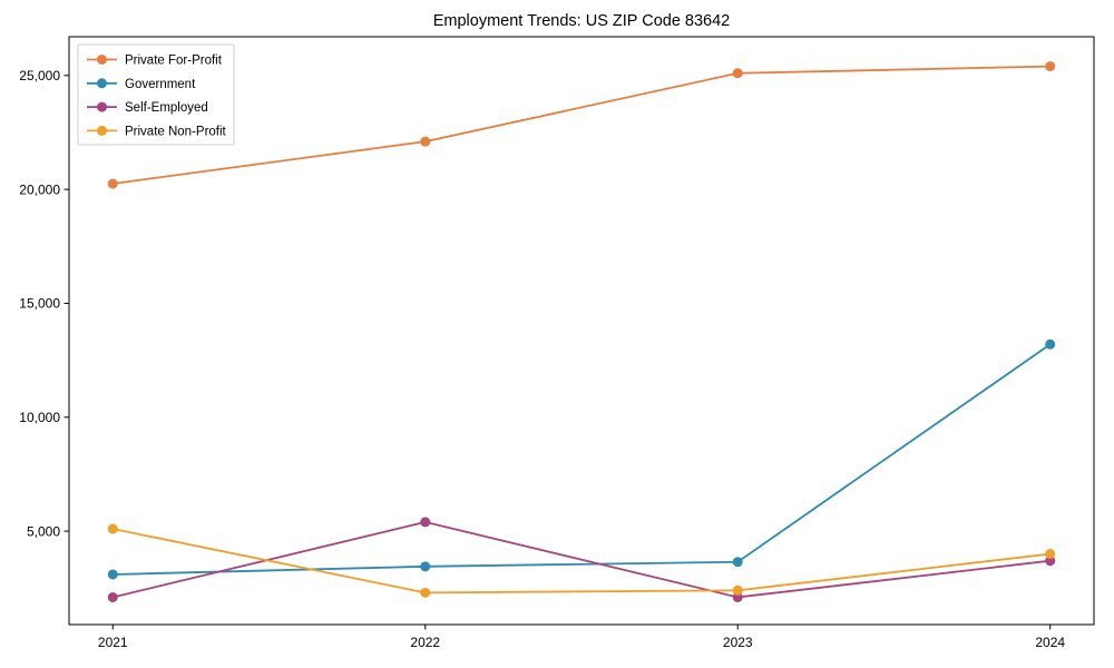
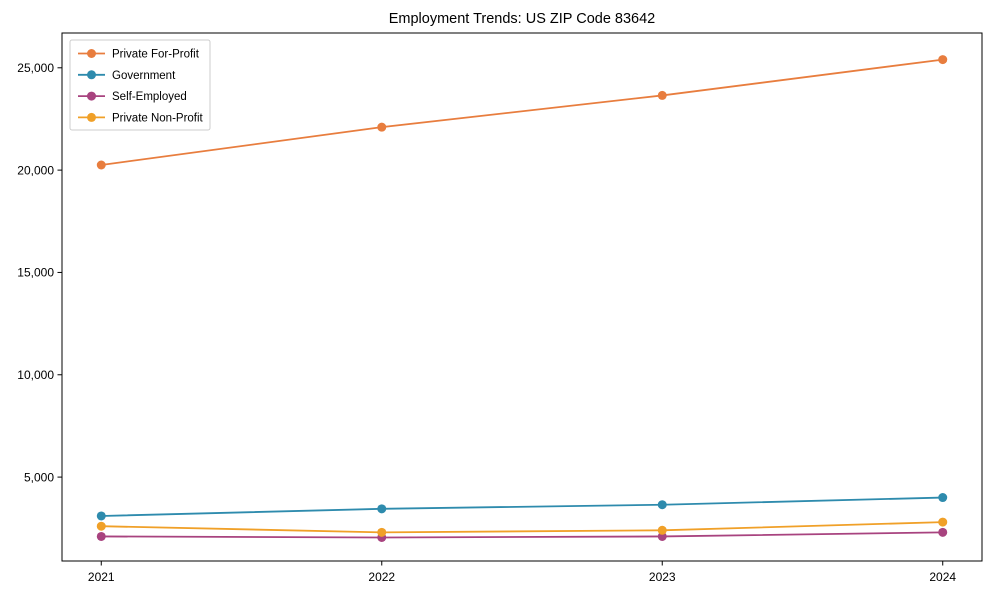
Private Non-Profit/2021: 5100 -> 2600
Self-Employed/2022: 5400 -> 2000
Private For-Profit/2023: 25100 -> 23600
Government/2024: 13200 -> 4000
Self-Employed/2024: 3700 -> 2300
Private Non-Profit/2024: 4000 -> 2800
